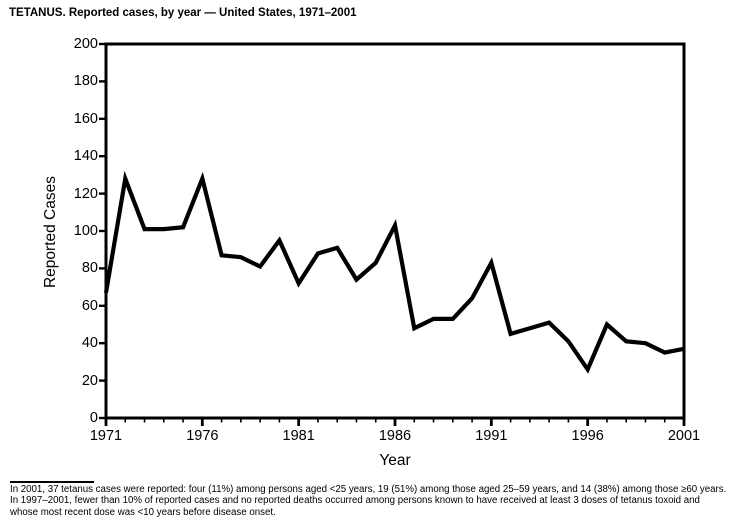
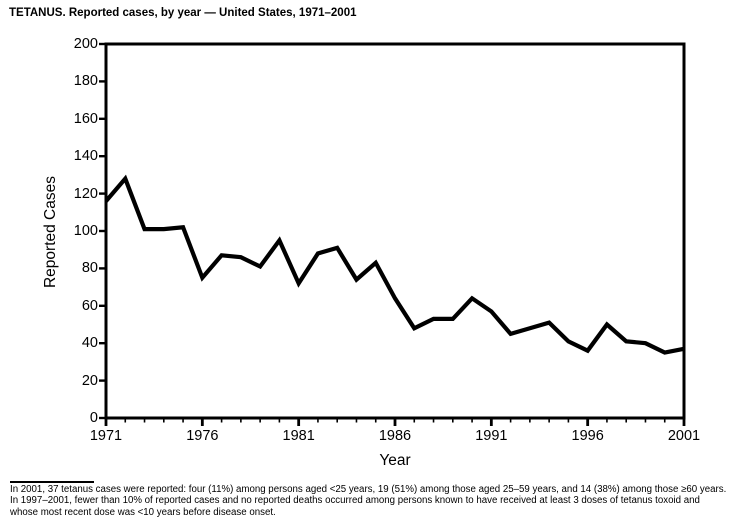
1971: 67 -> 116
1976: 128 -> 75
1986: 103 -> 64
1991: 83 -> 57
1996: 26 -> 36
